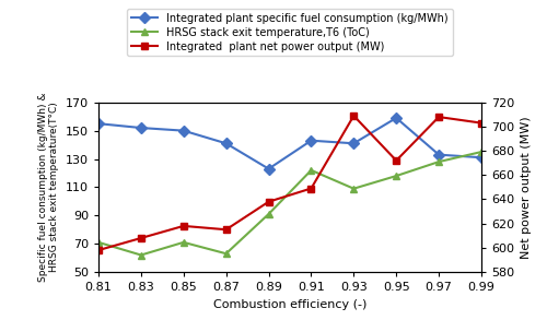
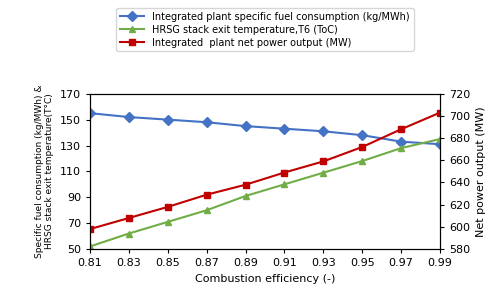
HRSG stack exit temperature,T6 (ToC)/0.81: 71 -> 52
Integrated plant specific fuel consumption (kg/MWh)/0.87: 141 -> 148
HRSG stack exit temperature,T6 (ToC)/0.87: 63 -> 80
Integrated plant net power output (MW)/0.87: 615 -> 629
Integrated plant specific fuel consumption (kg/MWh)/0.89: 123 -> 145
HRSG stack exit temperature,T6 (ToC)/0.91: 122 -> 100
Integrated plant net power output (MW)/0.93: 709 -> 659
Integrated plant specific fuel consumption (kg/MWh)/0.95: 159 -> 138
Integrated plant net power output (MW)/0.97: 708 -> 688
